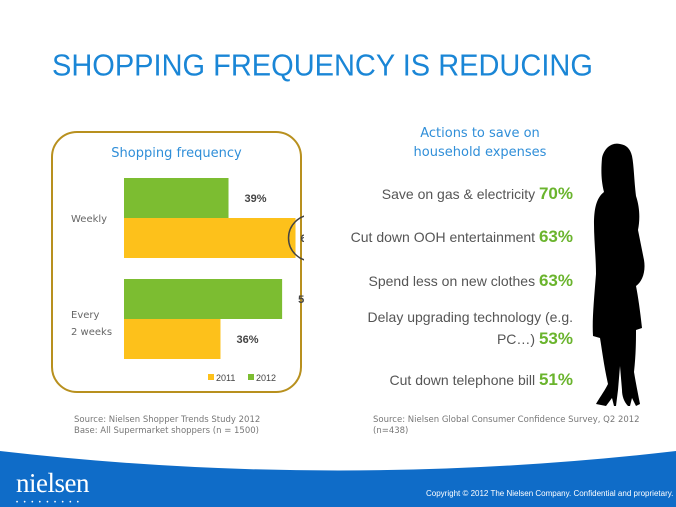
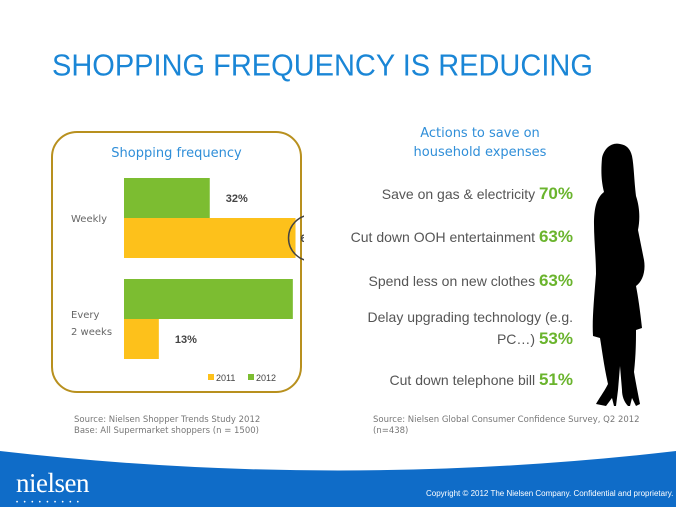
2012/Weekly: 39% -> 32%
2012/Every 2 weeks: 59% -> 63%
2011/Every 2 weeks: 36% -> 13%
